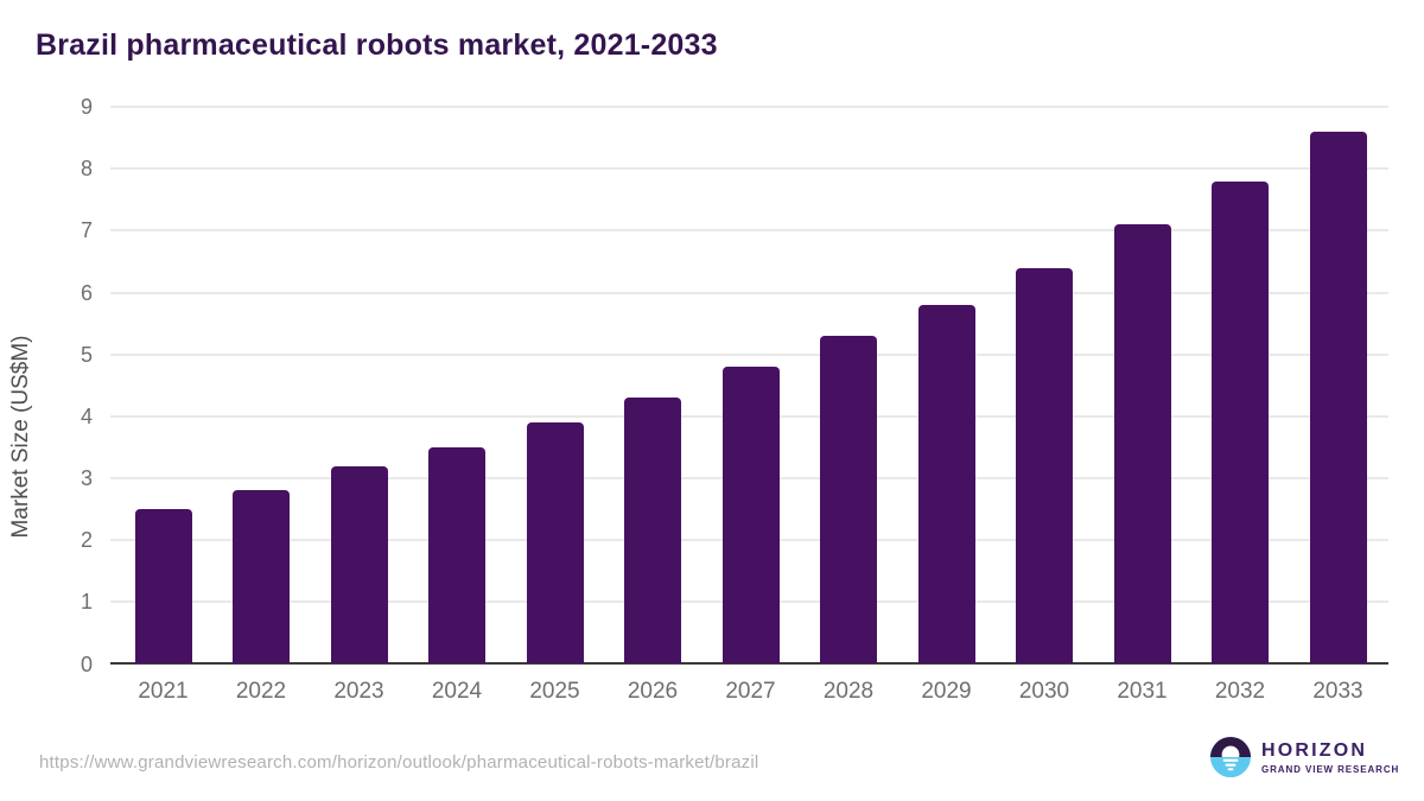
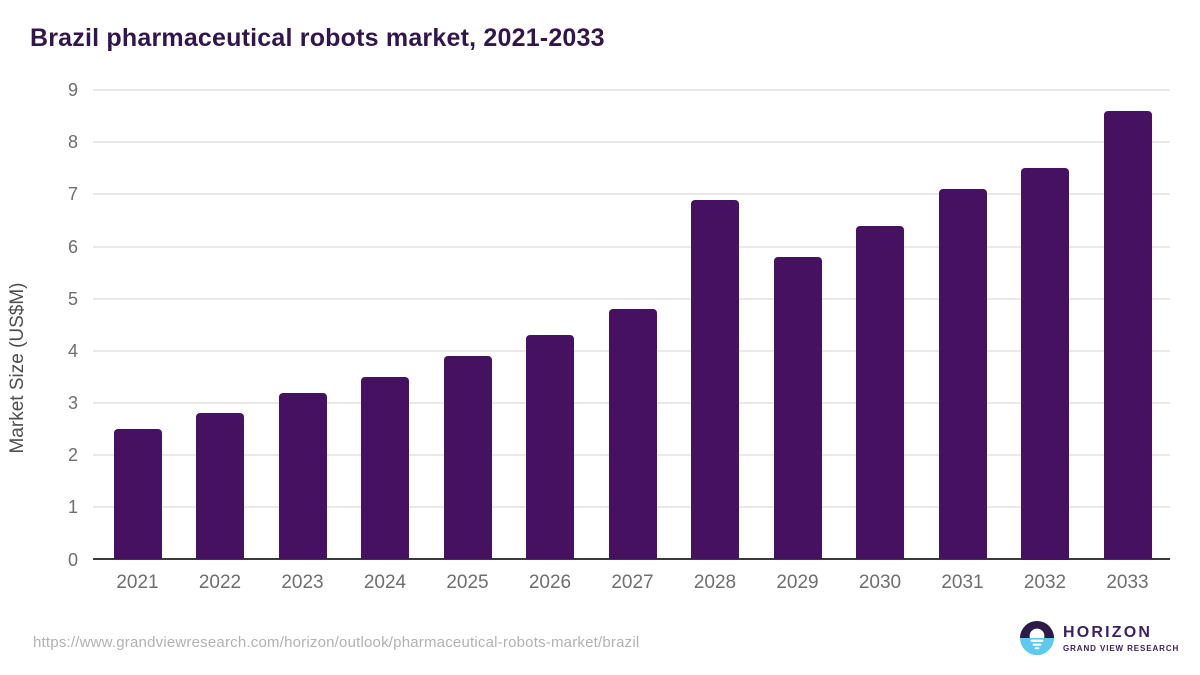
2028: 5.3 -> 6.9
2032: 7.8 -> 7.5
